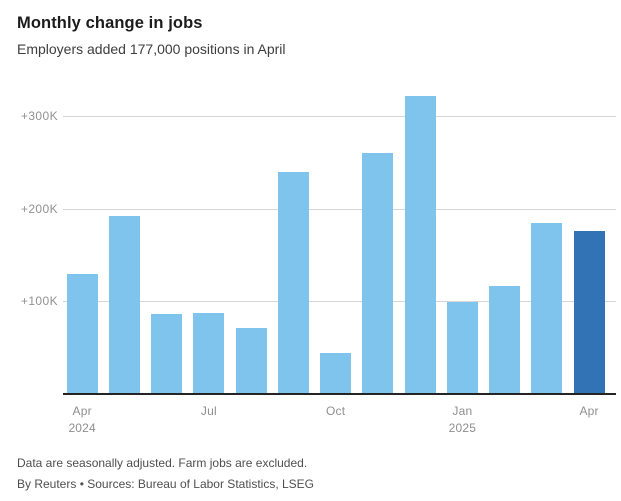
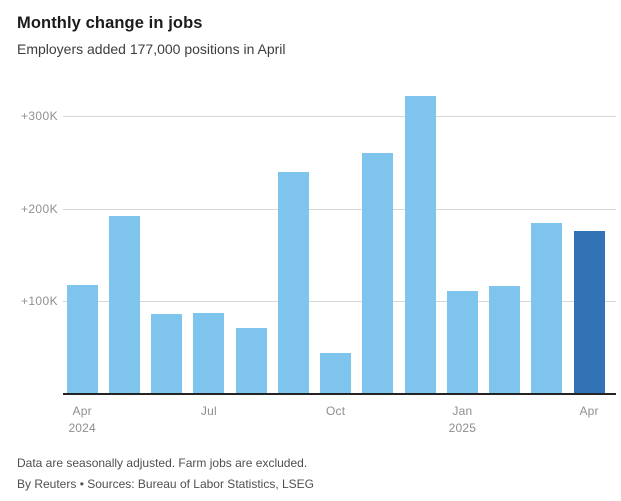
Apr 2024: 130K -> 120K
Jan 2025: 100K -> 110K
